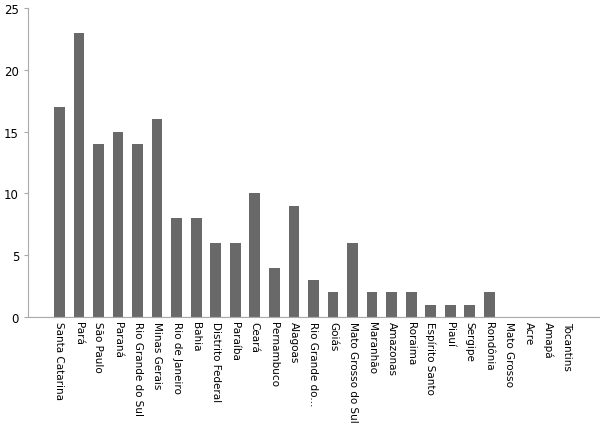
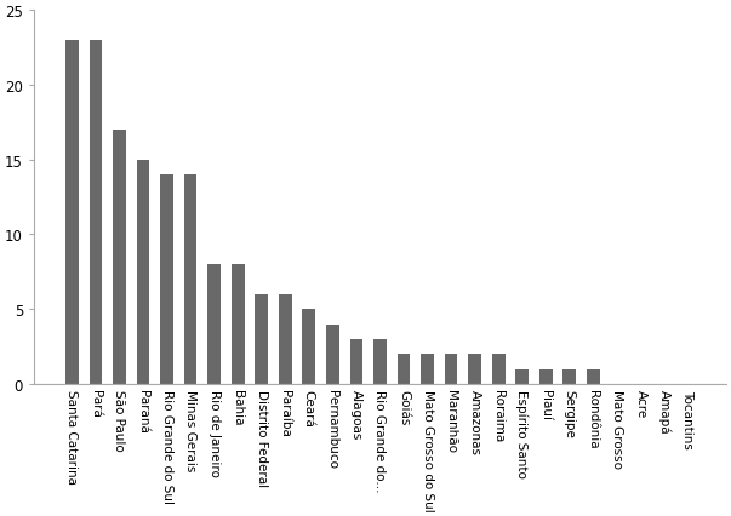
Santa Catarina: 17 -> 23
São Paulo: 14 -> 17
Minas Gerais: 16 -> 14
Ceará: 10 -> 5
Alagoas: 9 -> 3
Mato Grosso do Sul: 6 -> 2
Rondônia: 2 -> 1
